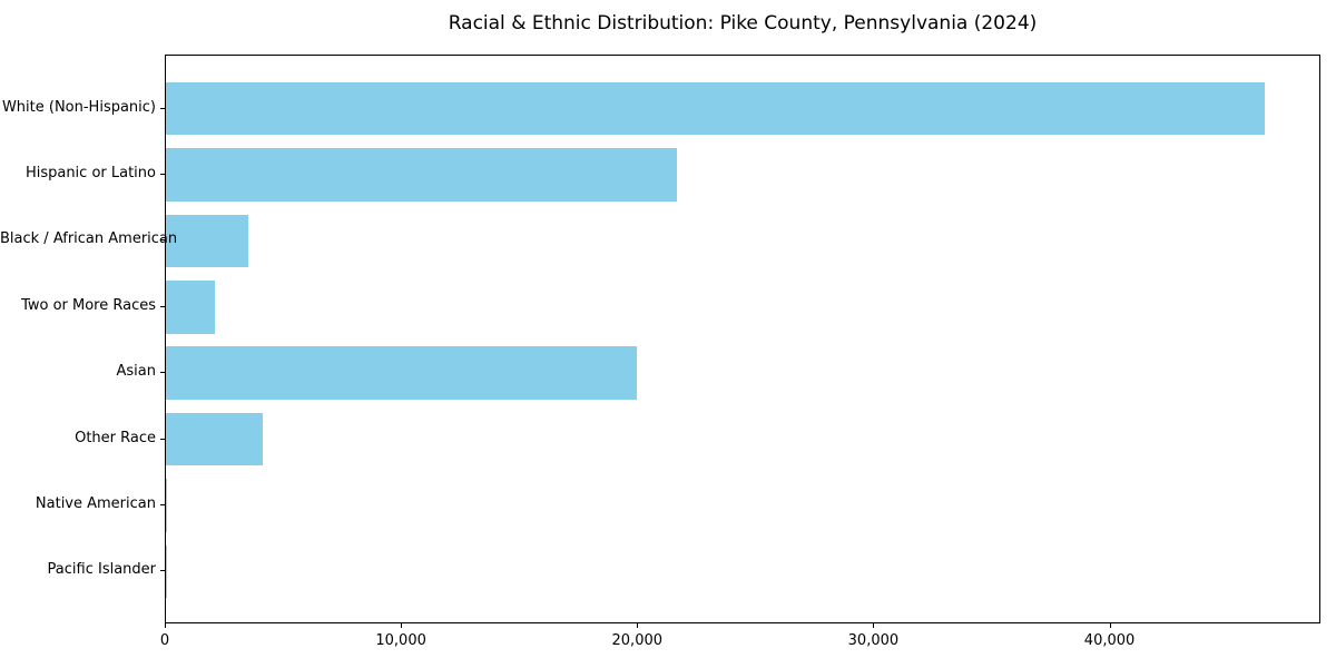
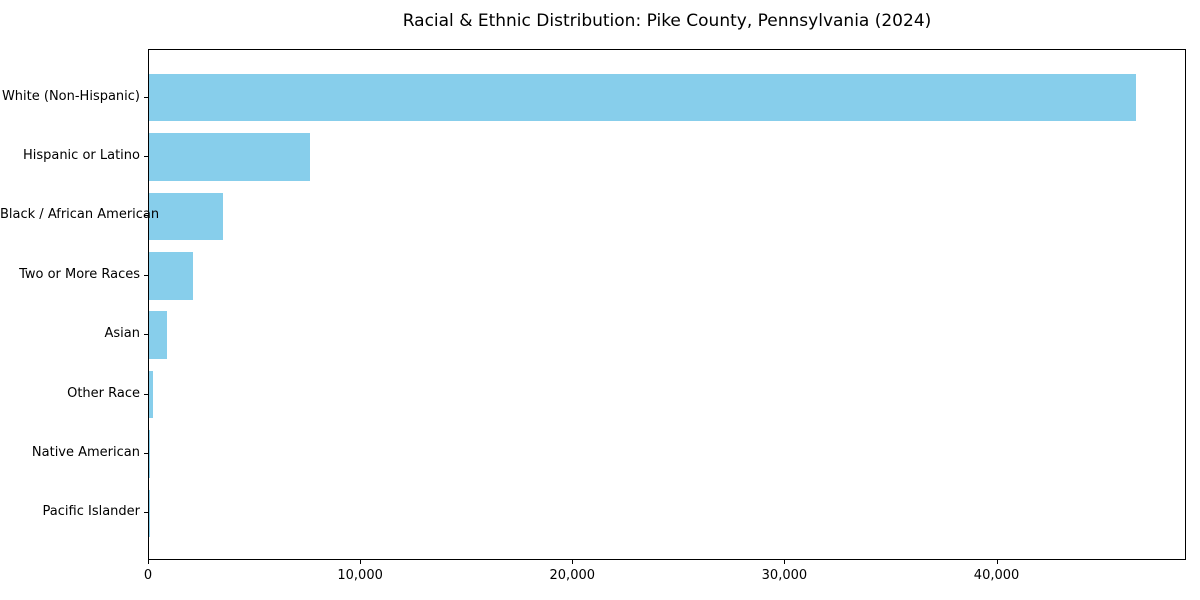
Hispanic or Latino: 21700 -> 7600
Asian: 20000 -> 800
Other Race: 4100 -> 200
